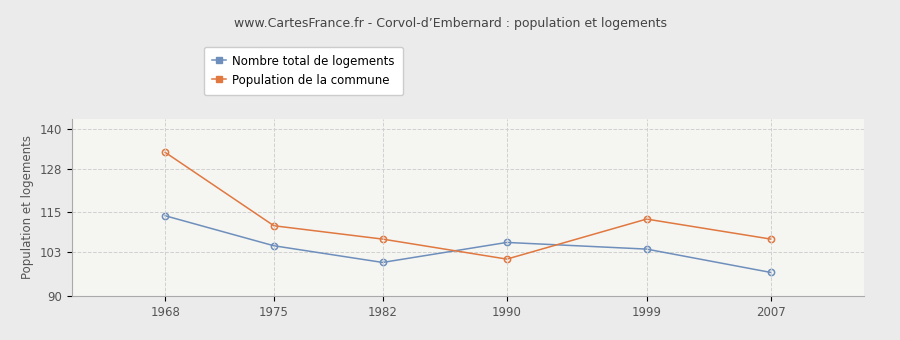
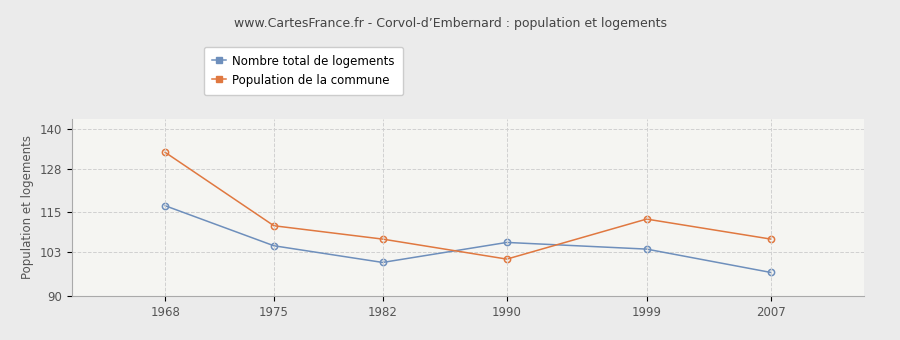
Nombre total de logements/1968: 114 -> 117
